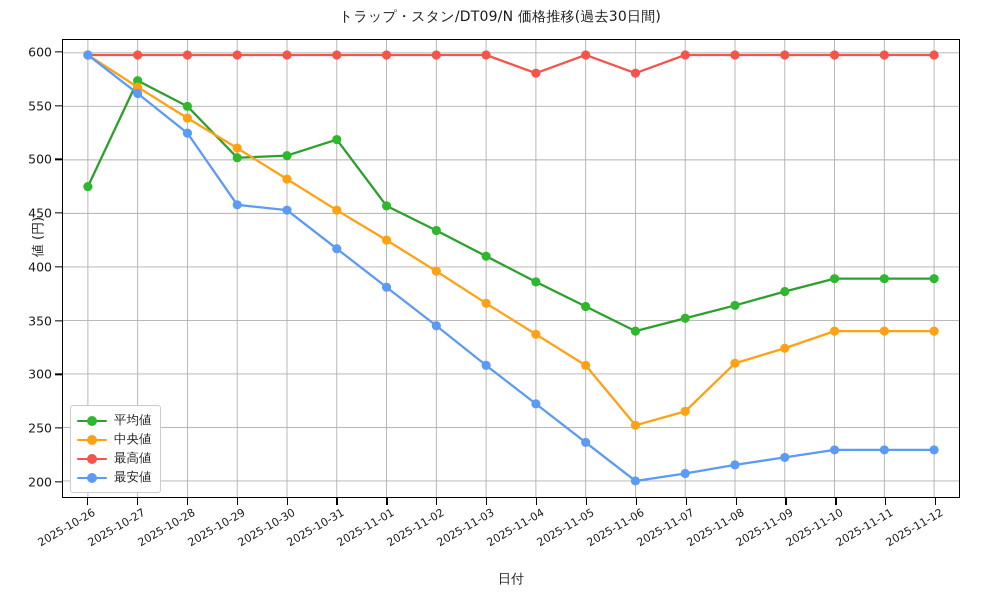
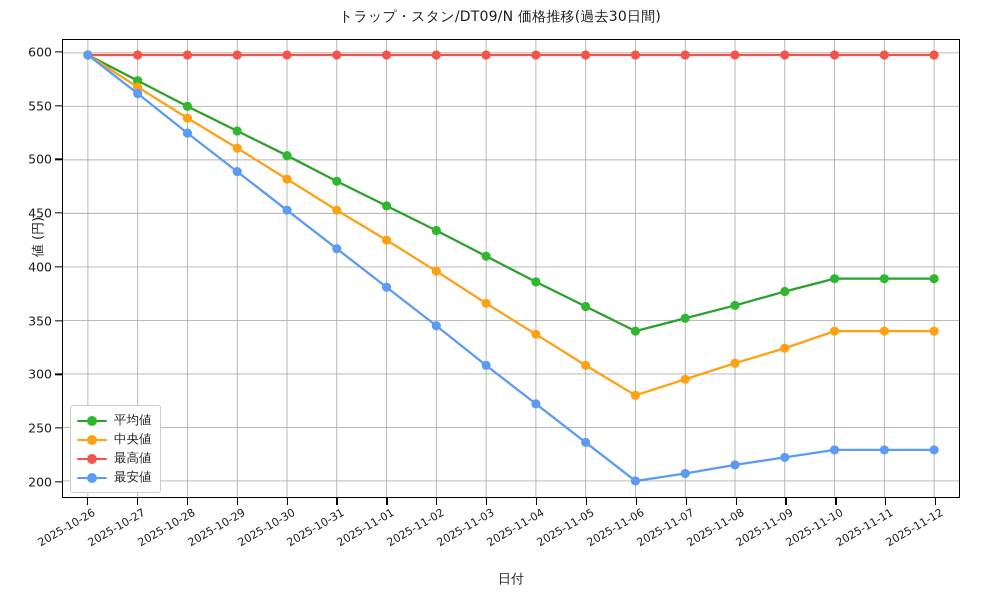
平均値/2025-10-26: 475 -> 598
平均値/2025-10-29: 502 -> 527
最安値/2025-10-29: 458 -> 489
平均値/2025-10-31: 519 -> 480
最高値/2025-11-04: 581 -> 598
中央値/2025-11-06: 252 -> 280
最高値/2025-11-06: 581 -> 598
中央値/2025-11-07: 265 -> 295
